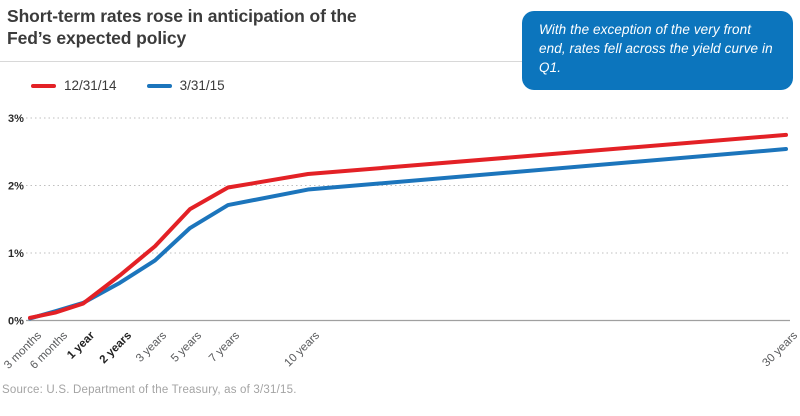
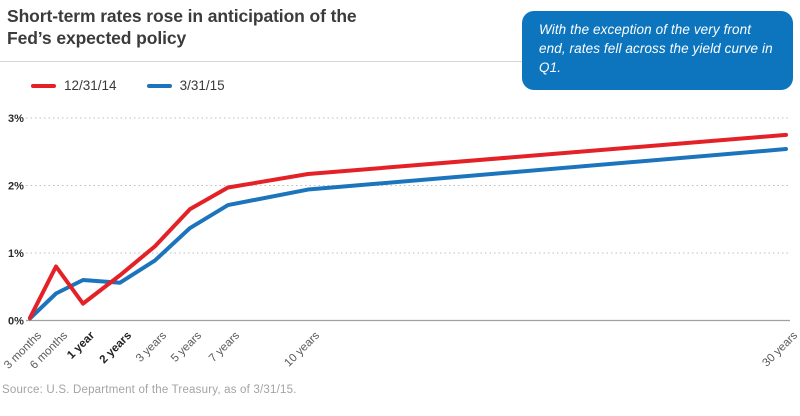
12/31/14/6 months: 0.1% -> 0.8%
3/31/15/6 months: 0.1% -> 0.4%
3/31/15/1 year: 0.3% -> 0.6%
